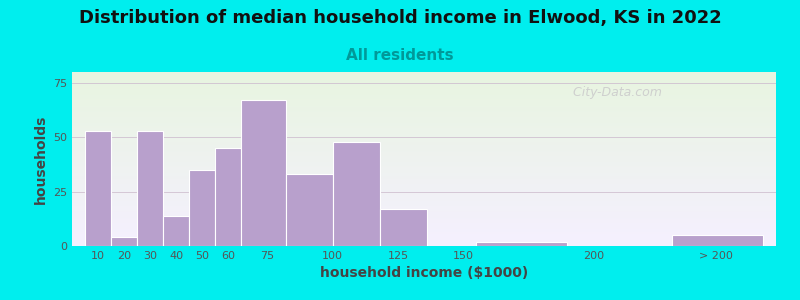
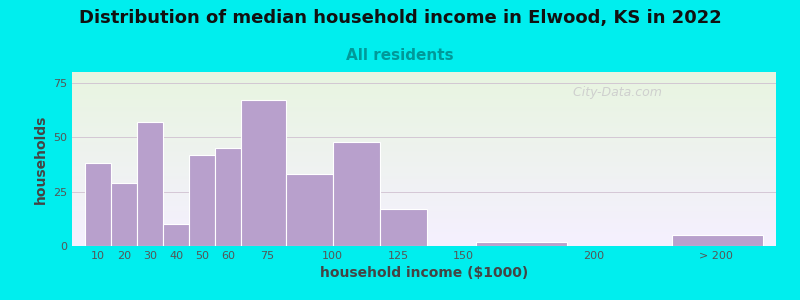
10: 53 -> 38
20: 4 -> 29
30: 53 -> 57
40: 14 -> 10
50: 35 -> 42
